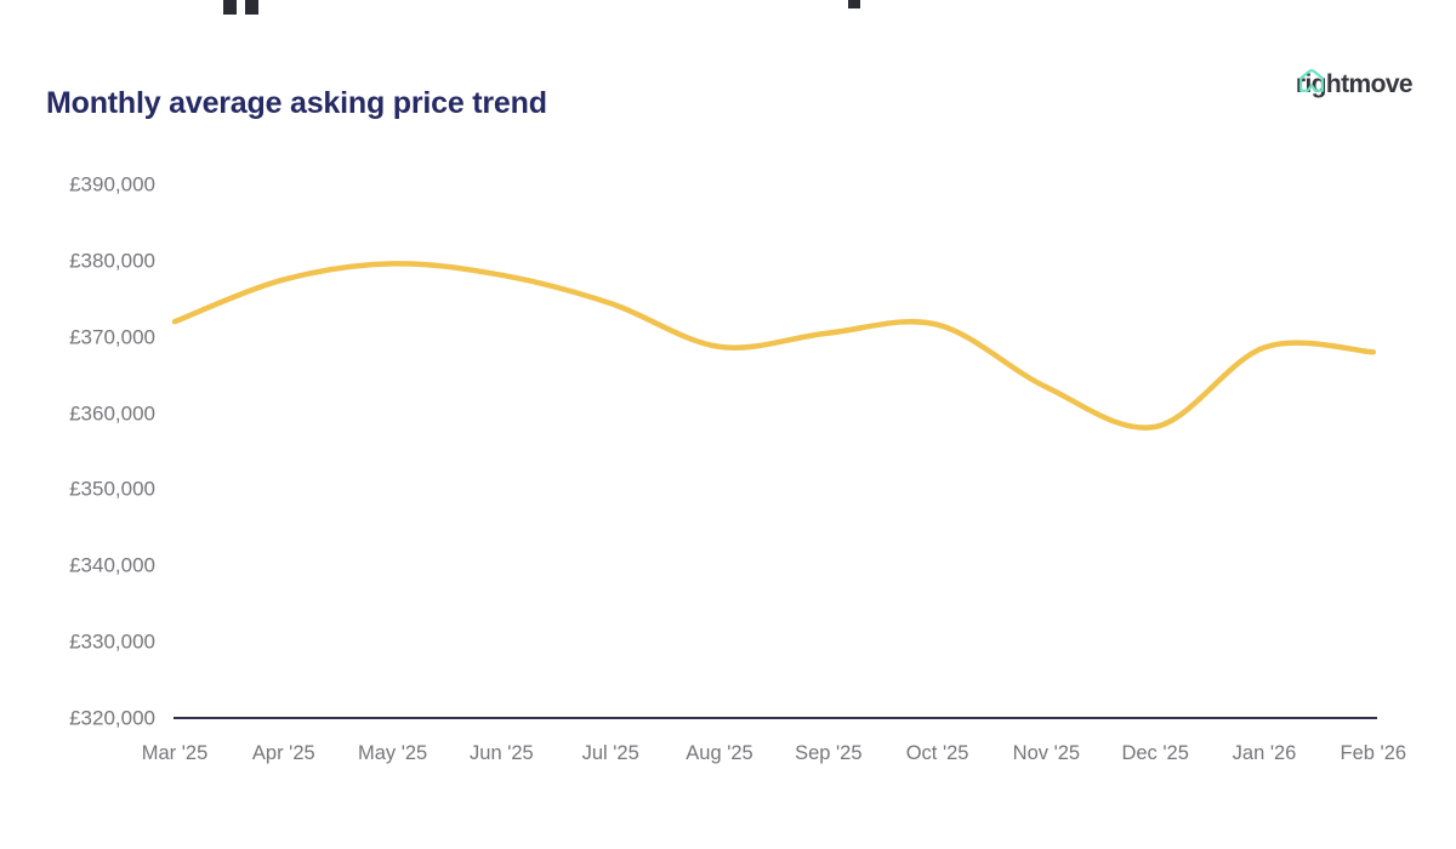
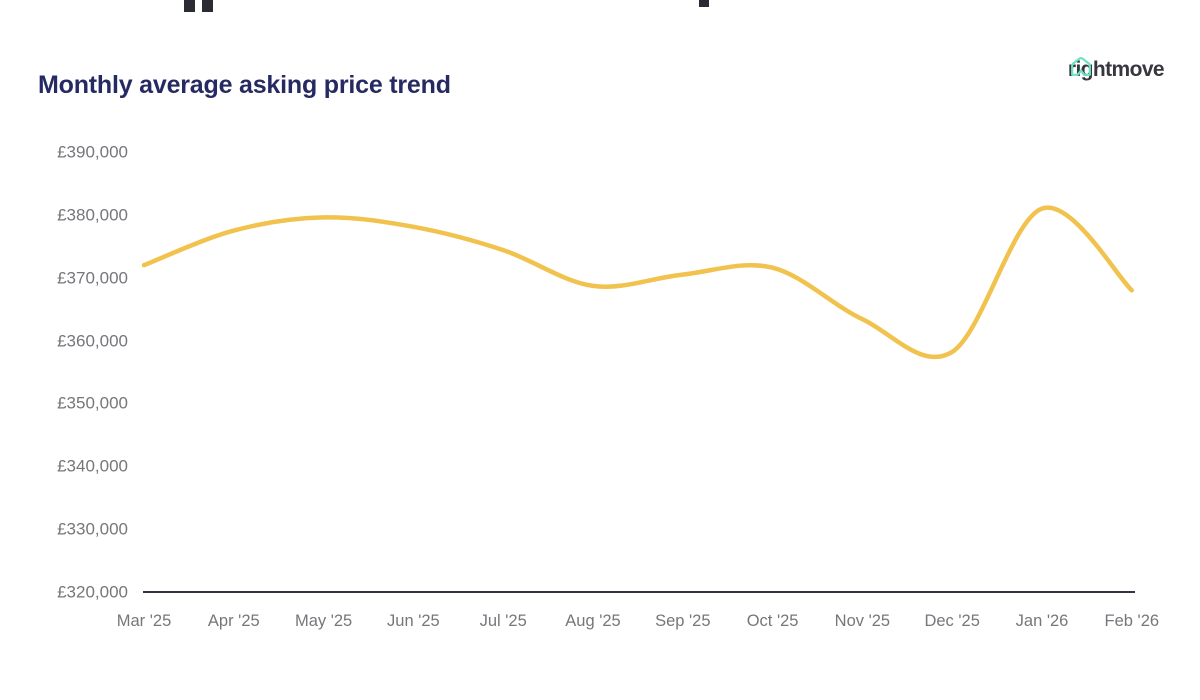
Jan '26: £369000 -> £381000
